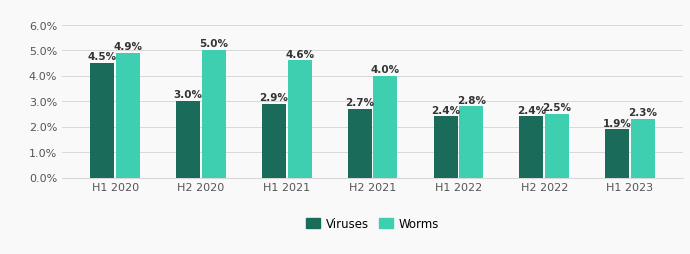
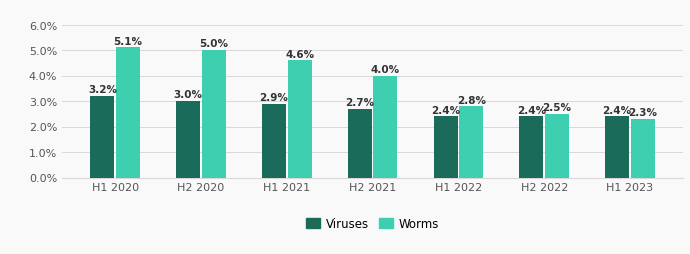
Viruses/H1 2020: 4.5% -> 3.2%
Worms/H1 2020: 4.9% -> 5.1%
Viruses/H1 2023: 1.9% -> 2.4%
